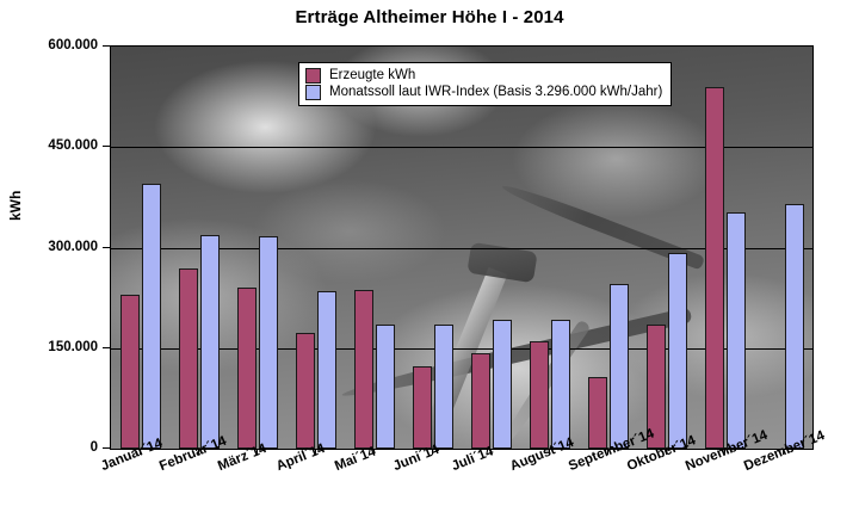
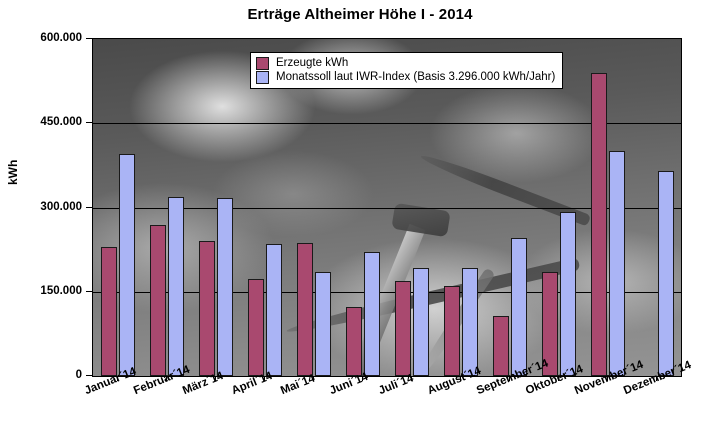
Monatssoll laut IWR-Index (Basis 3.296.000 kWh/Jahr)/Juni´14: 180000 -> 220000
Erzeugte kWh/Juli´14: 140000 -> 170000
Monatssoll laut IWR-Index (Basis 3.296.000 kWh/Jahr)/November´14: 350000 -> 400000
